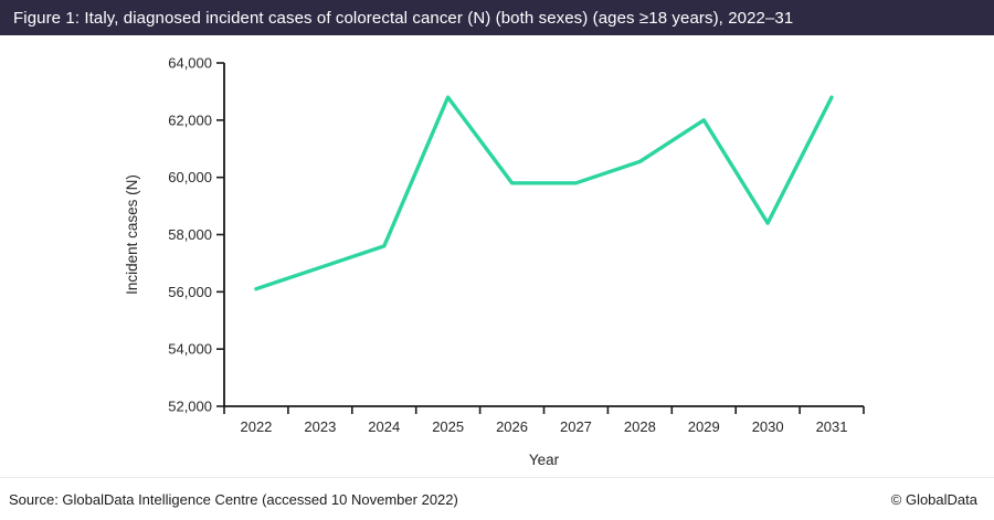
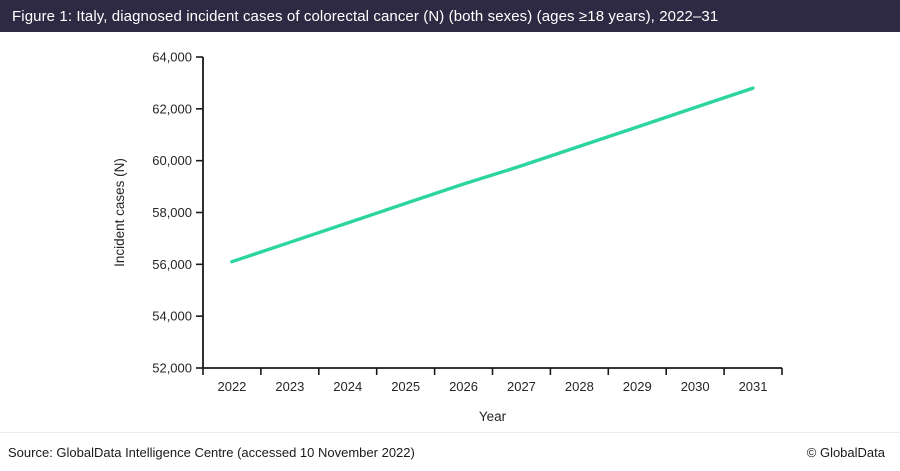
2025: 62800 -> 58400
2026: 59800 -> 59100
2029: 62000 -> 61300
2030: 58400 -> 62000
